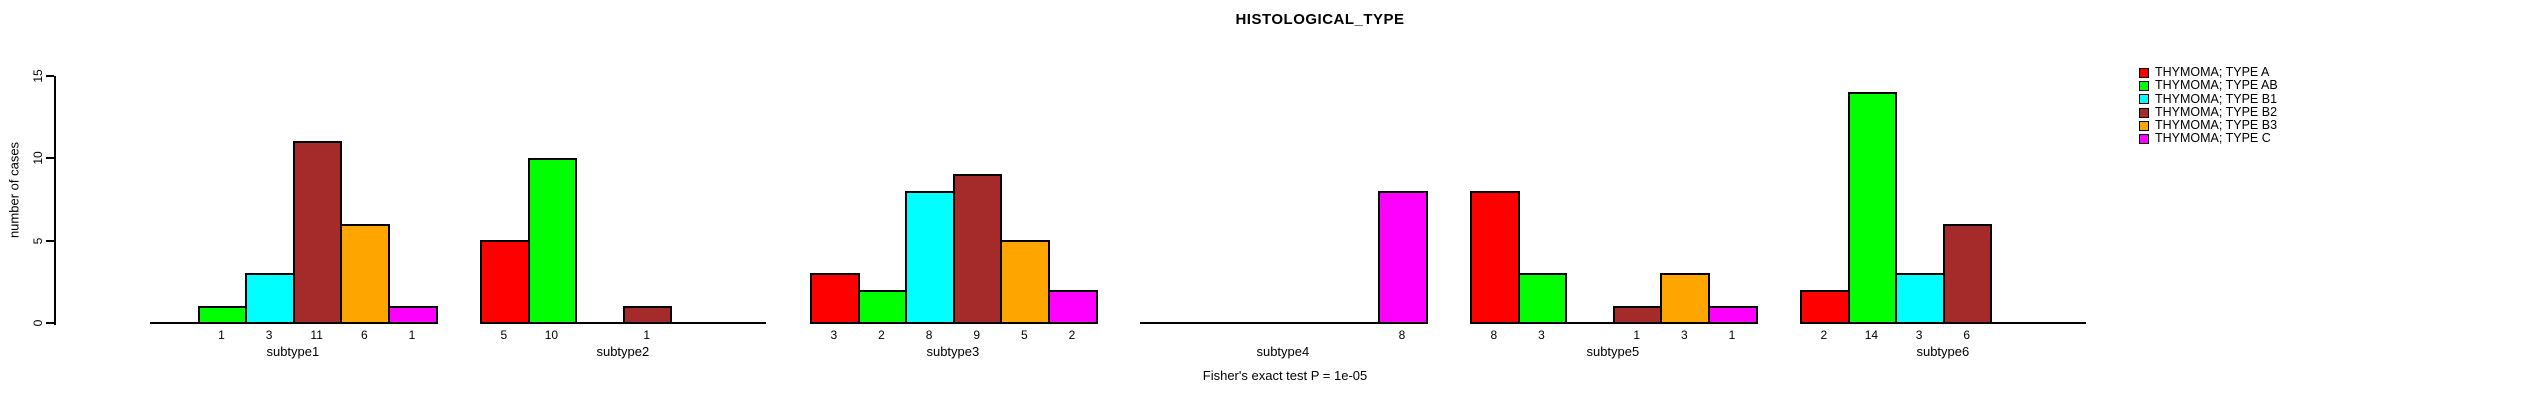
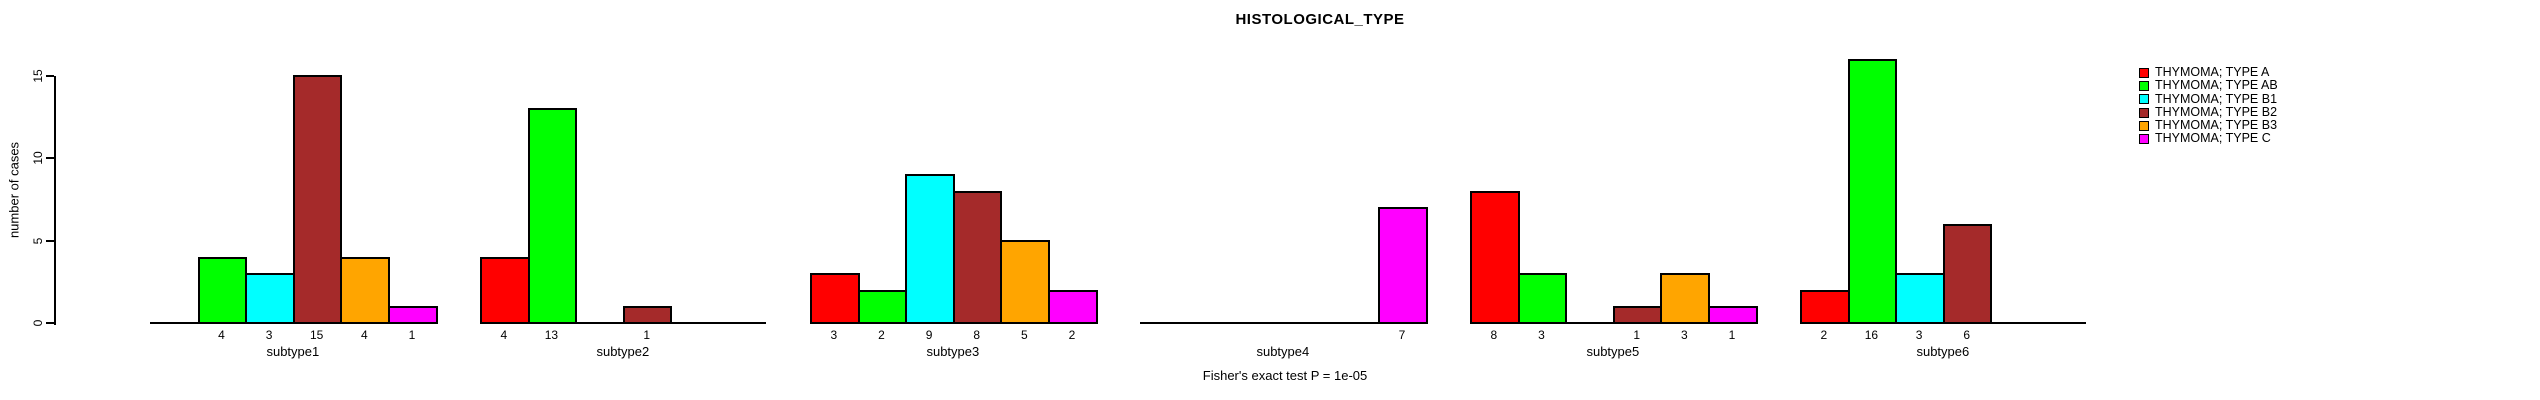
THYMOMA; TYPE AB/subtype1: 1 -> 4
THYMOMA; TYPE B2/subtype1: 11 -> 15
THYMOMA; TYPE B3/subtype1: 6 -> 4
THYMOMA; TYPE A/subtype2: 5 -> 4
THYMOMA; TYPE AB/subtype2: 10 -> 13
THYMOMA; TYPE B1/subtype3: 8 -> 9
THYMOMA; TYPE B2/subtype3: 9 -> 8
THYMOMA; TYPE C/subtype4: 8 -> 7
THYMOMA; TYPE AB/subtype6: 14 -> 16
